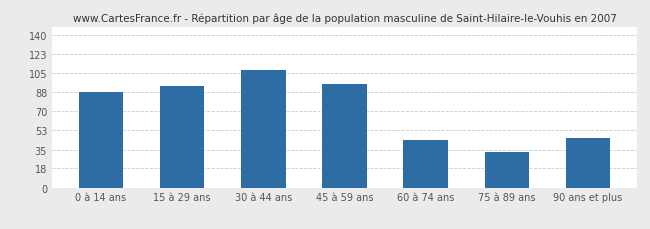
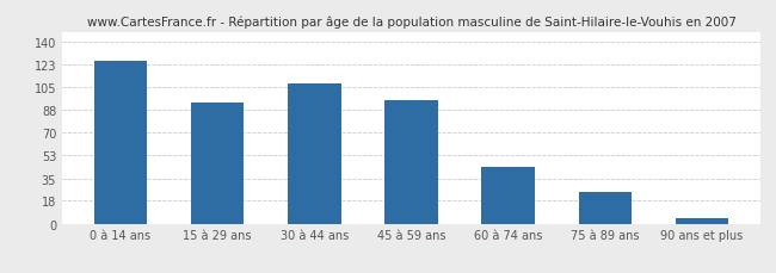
0 à 14 ans: 88 -> 126
75 à 89 ans: 33 -> 24
90 ans et plus: 46 -> 4
